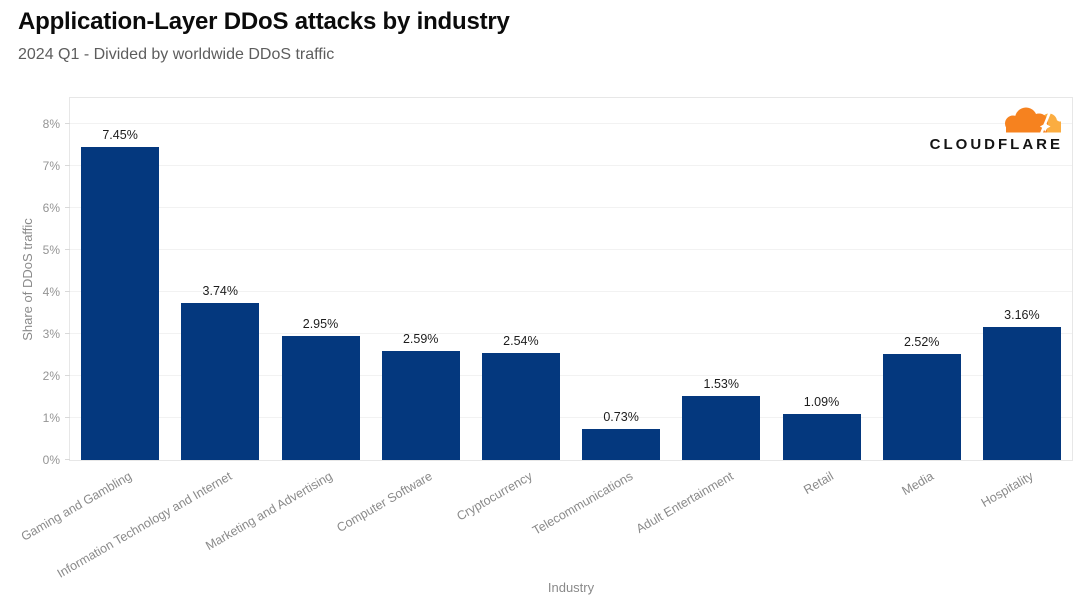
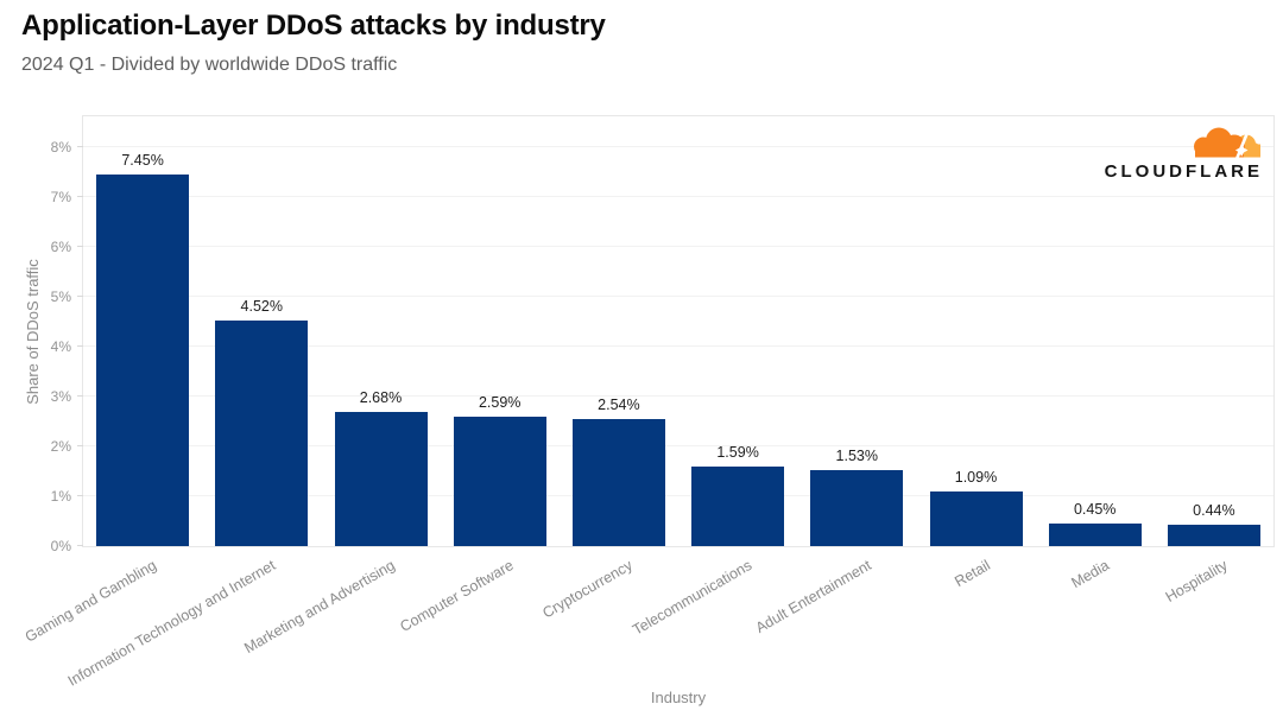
Information Technology and Internet: 3.74% -> 4.52%
Marketing and Advertising: 2.95% -> 2.68%
Telecommunications: 0.73% -> 1.59%
Media: 2.52% -> 0.45%
Hospitality: 3.16% -> 0.44%
